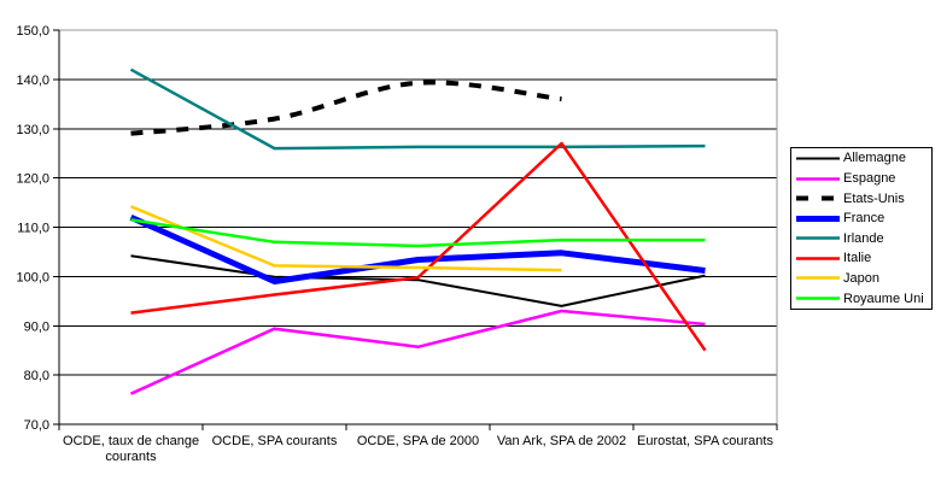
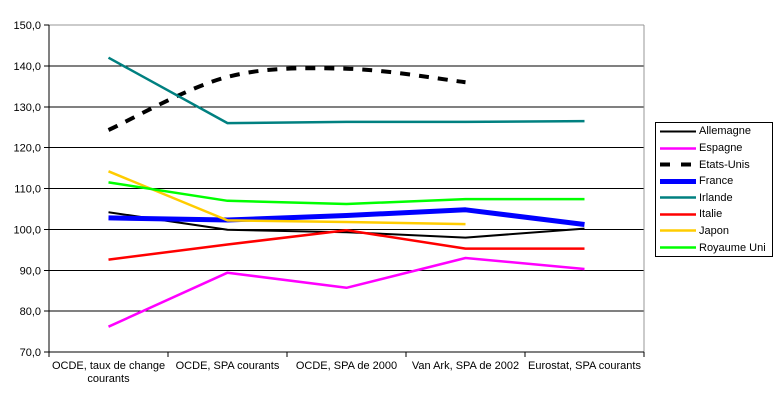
Etats-Unis/OCDE, taux de change courants: 129 -> 124
France/OCDE, taux de change courants: 112 -> 103
Etats-Unis/OCDE, SPA courants: 132 -> 137
France/OCDE, SPA courants: 99 -> 102
Allemagne/Van Ark, SPA de 2002: 94 -> 98
Italie/Van Ark, SPA de 2002: 127 -> 95
Italie/Eurostat, SPA courants: 85 -> 95
